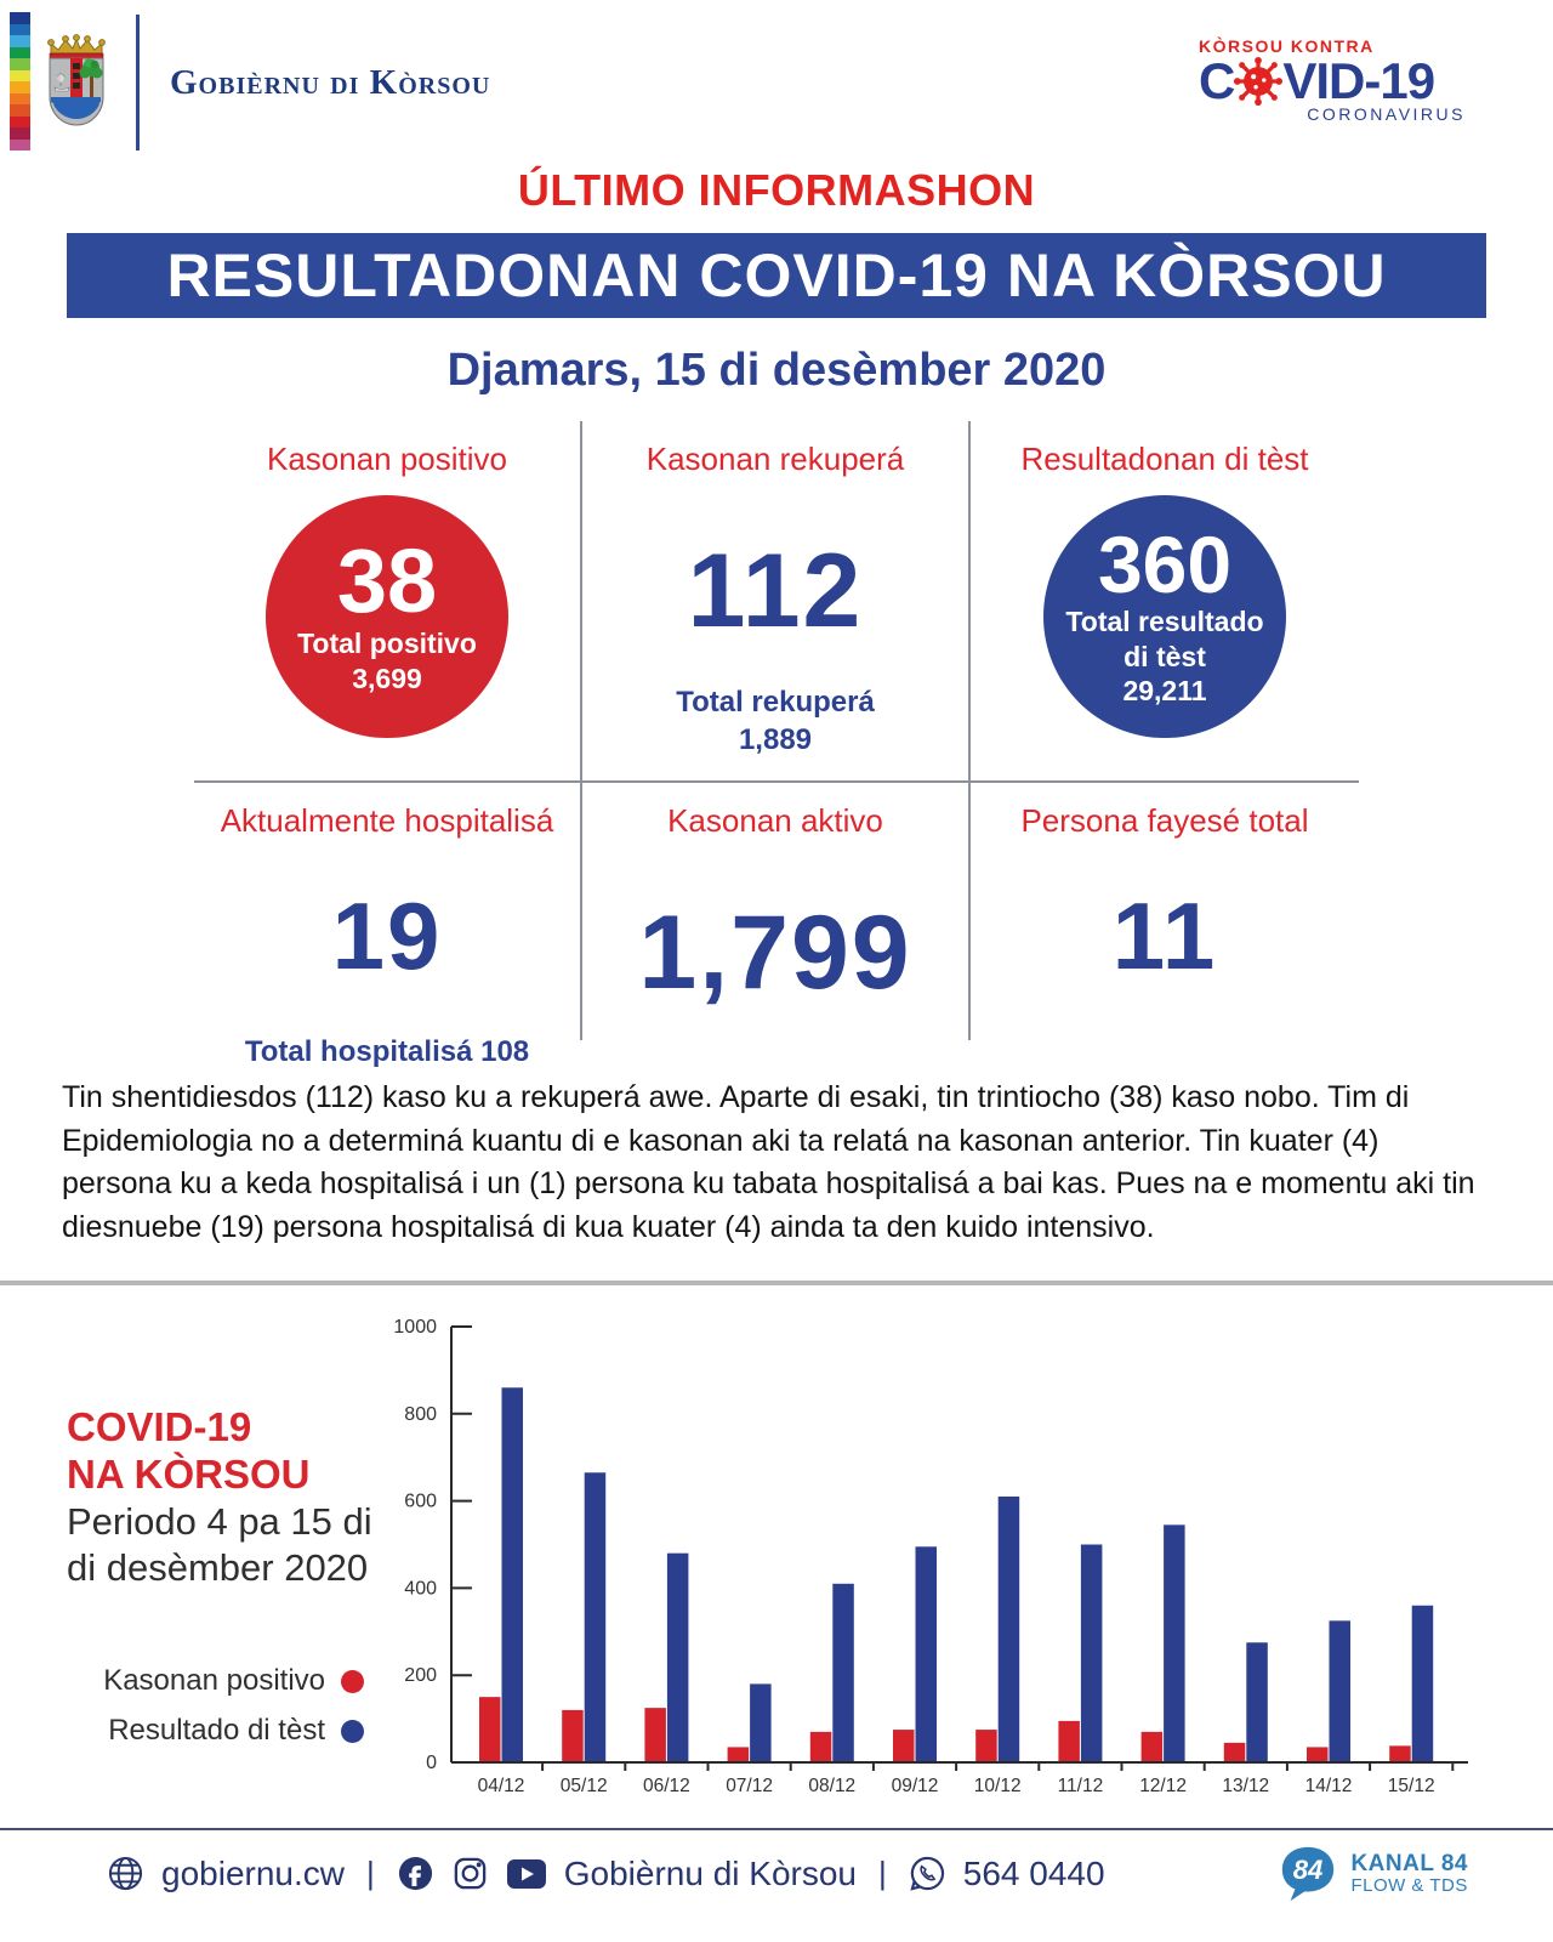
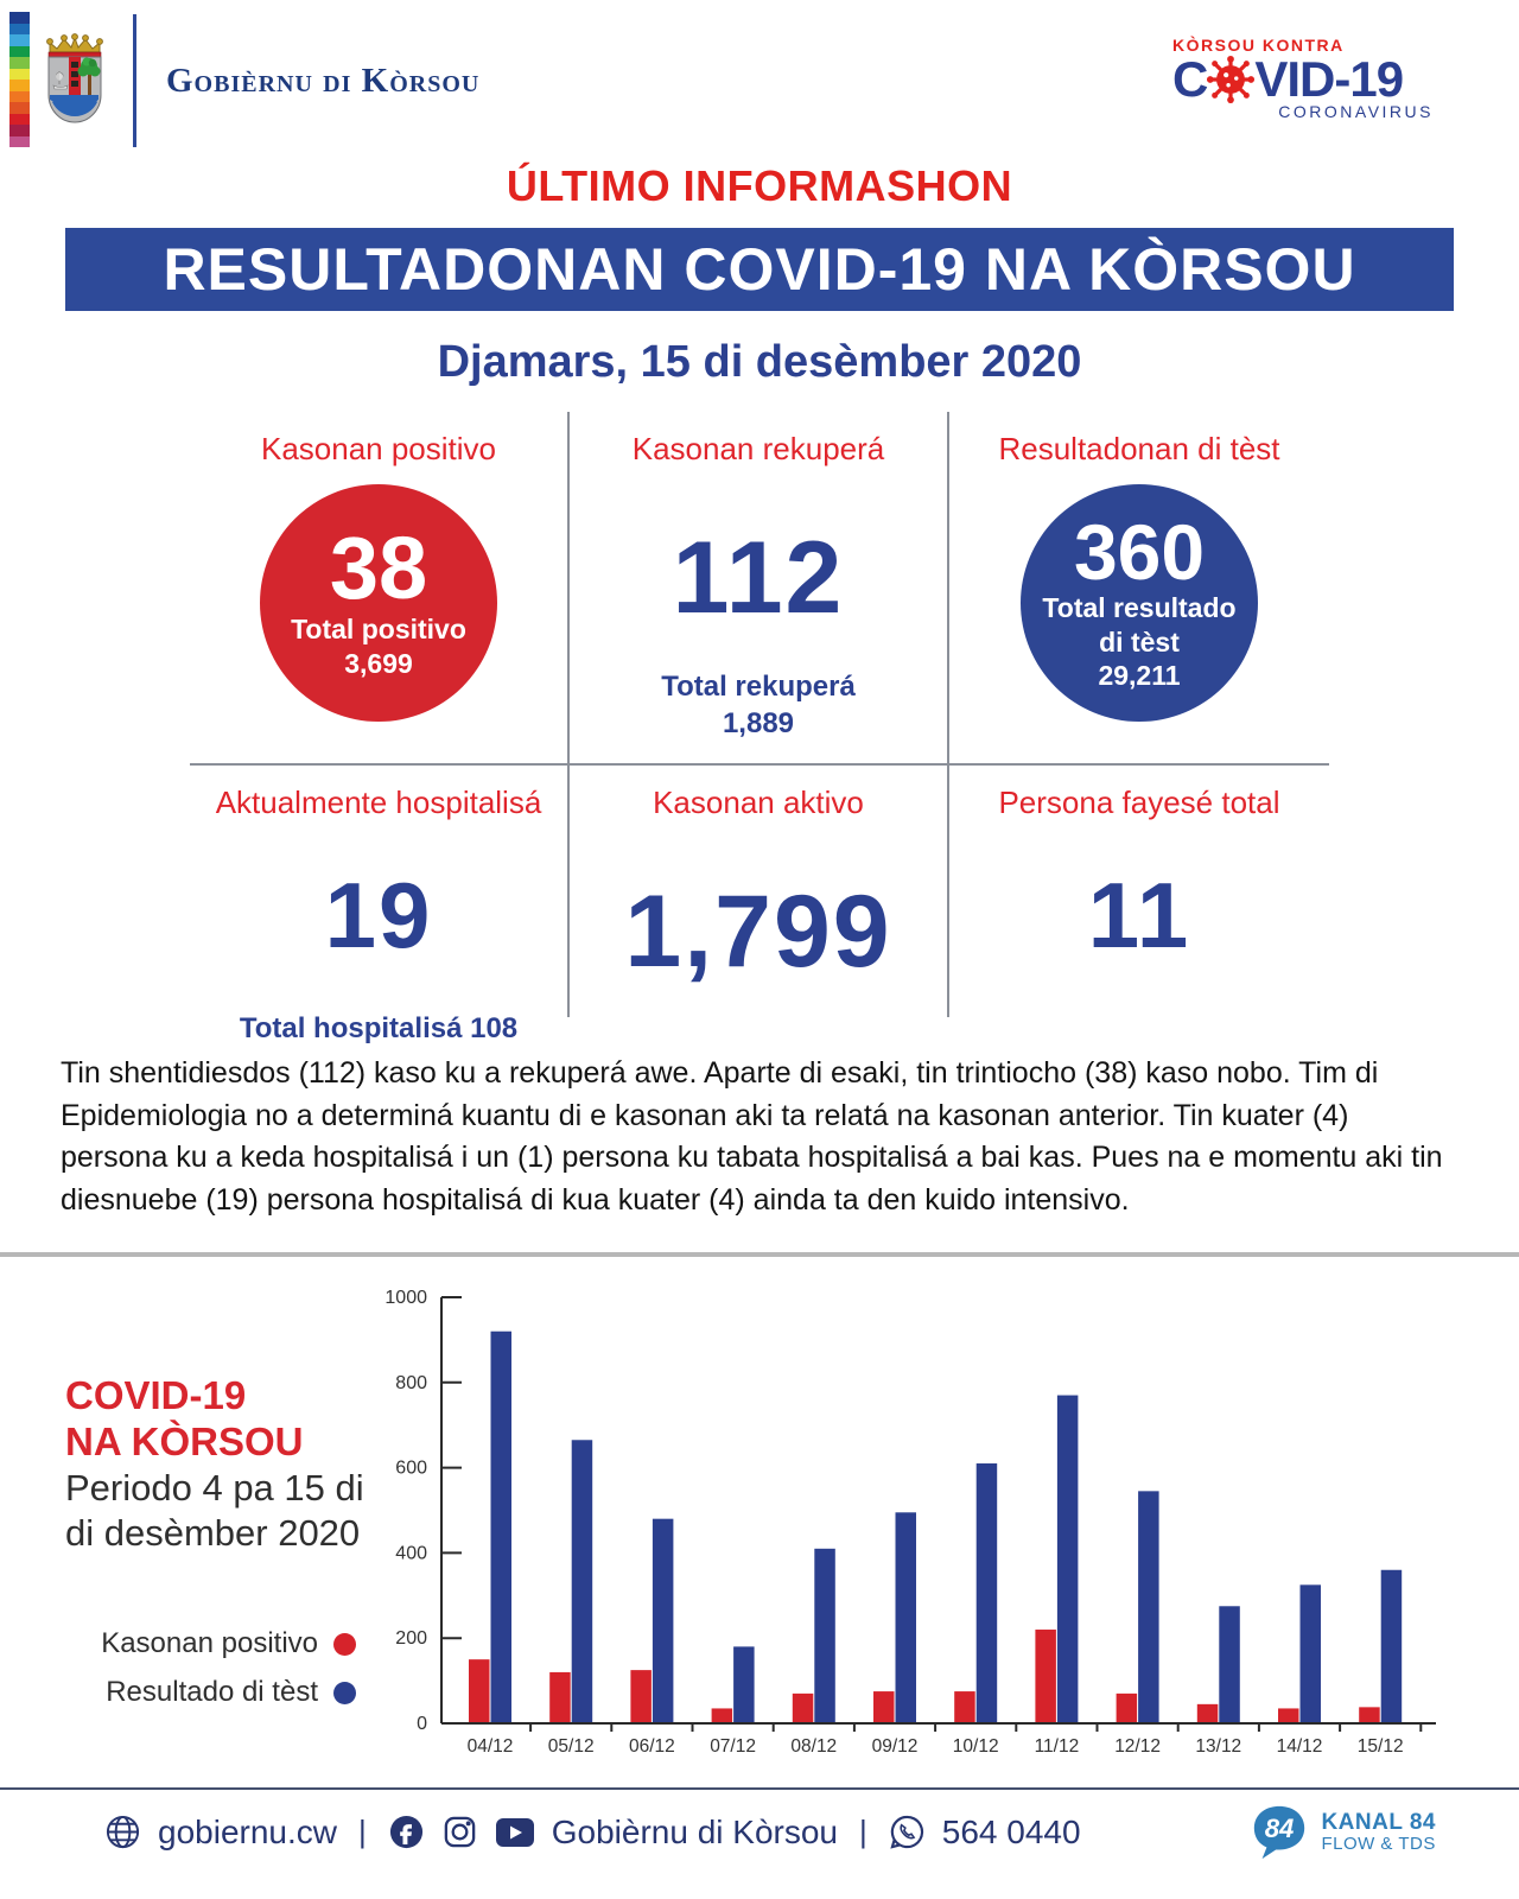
Resultado di tèst/04/12: 860 -> 920
Kasonan positivo/11/12: 100 -> 220
Resultado di tèst/11/12: 500 -> 770
